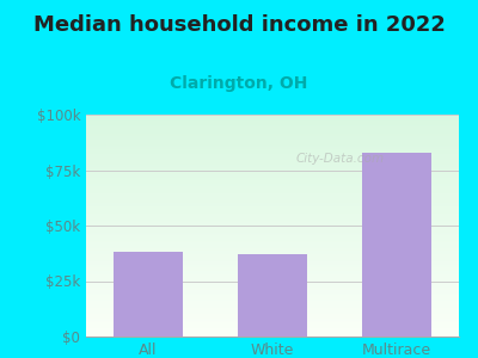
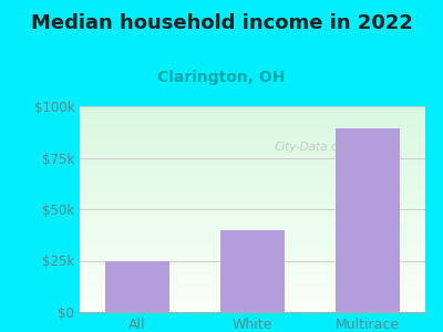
All: $38k -> $25k
White: $37k -> $40k
Multirace: $83k -> $89k
